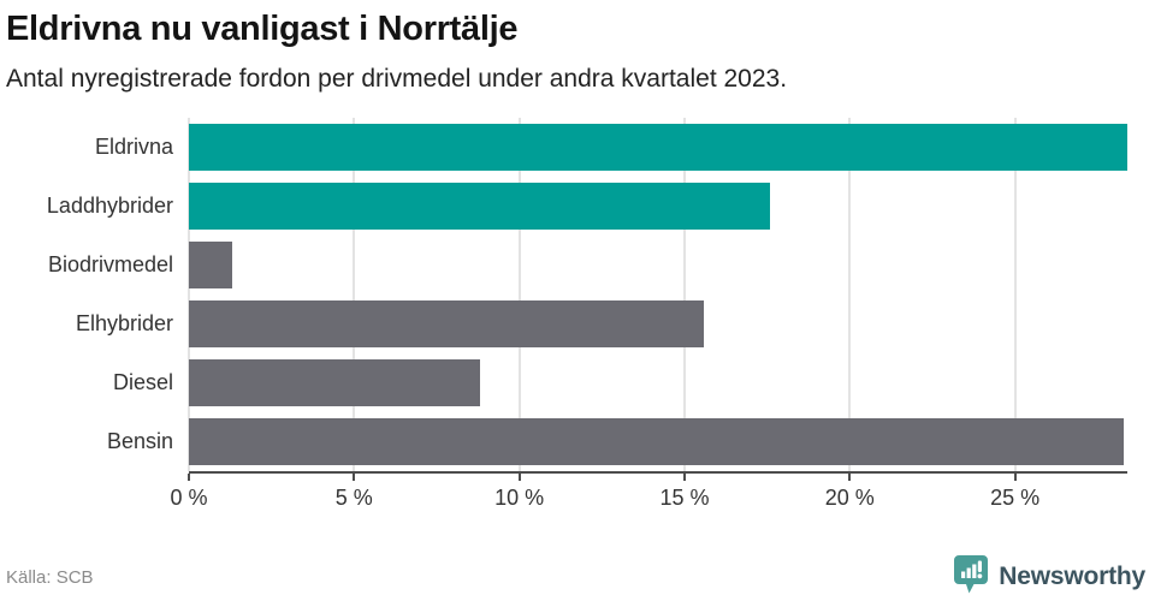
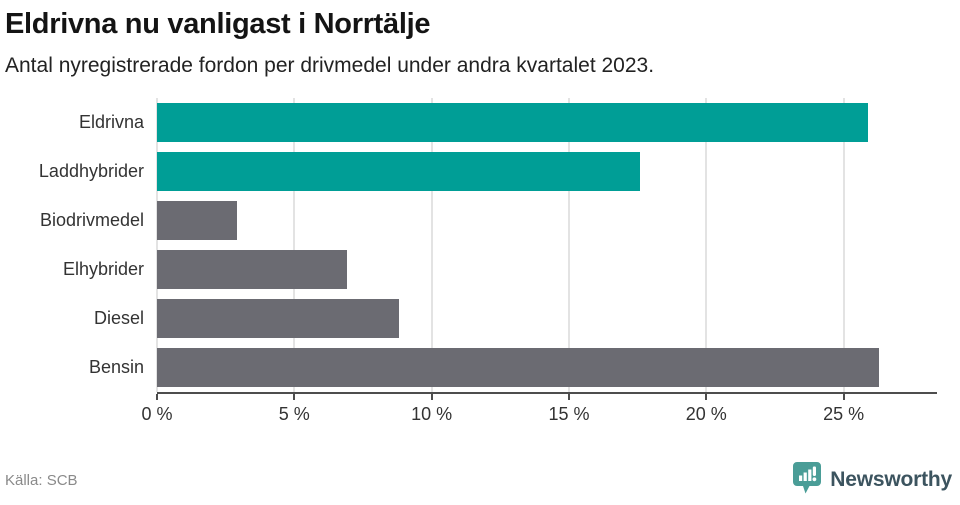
Eldrivna: 28.4% -> 25.9%
Biodrivmedel: 1.3% -> 2.9%
Elhybrider: 15.6% -> 6.9%
Bensin: 28.3% -> 26.3%
